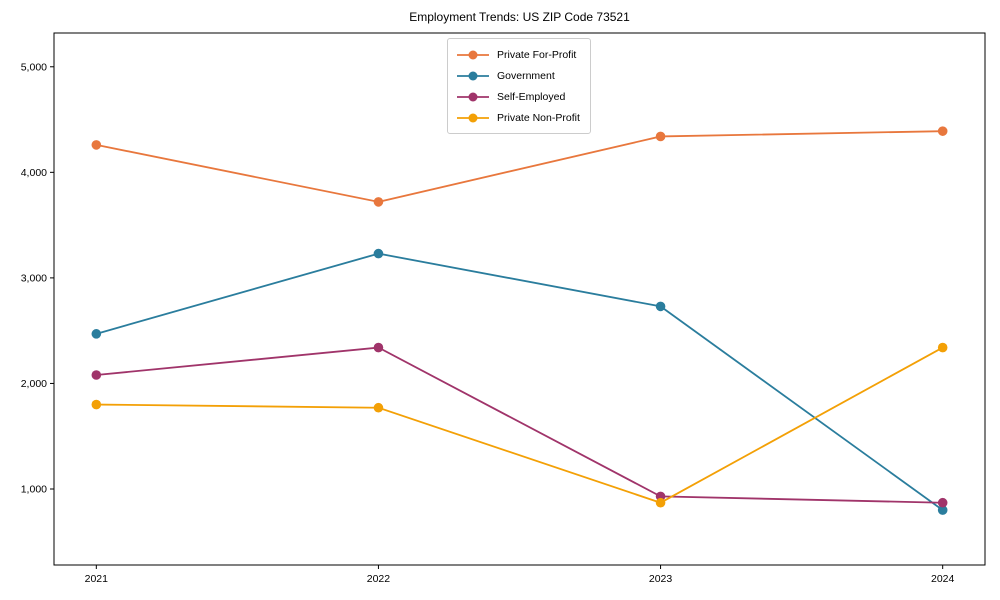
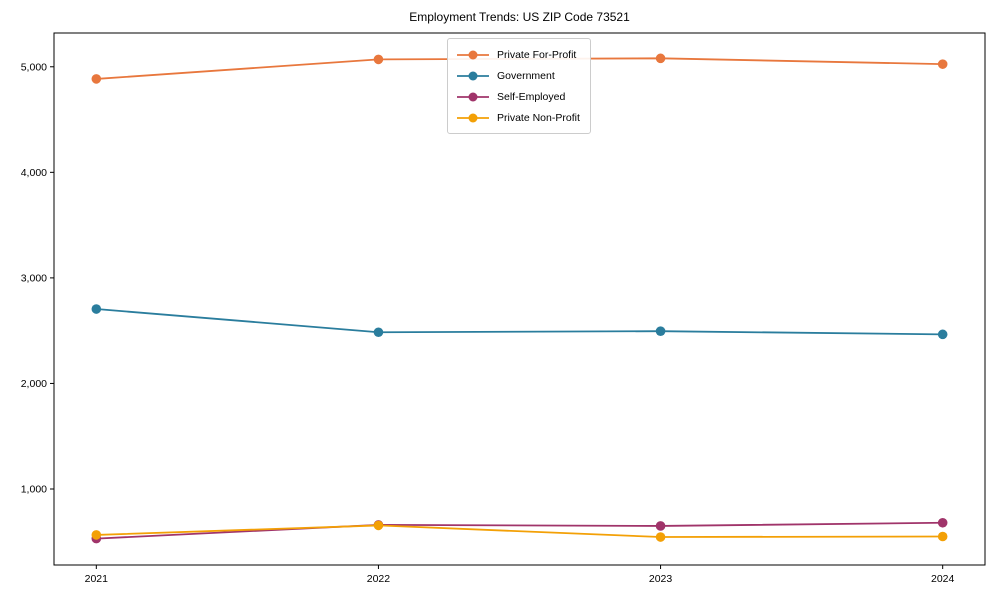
Private For-Profit/2021: 4260 -> 4880
Government/2021: 2470 -> 2700
Self-Employed/2021: 2080 -> 530
Private Non-Profit/2021: 1800 -> 560
Private For-Profit/2022: 3720 -> 5070
Government/2022: 3230 -> 2480
Self-Employed/2022: 2340 -> 660
Private Non-Profit/2022: 1770 -> 660
Private For-Profit/2023: 4340 -> 5080
Government/2023: 2730 -> 2500
Self-Employed/2023: 930 -> 650
Private Non-Profit/2023: 870 -> 540
Private For-Profit/2024: 4390 -> 5020
Government/2024: 800 -> 2460
Self-Employed/2024: 870 -> 680
Private Non-Profit/2024: 2340 -> 550
